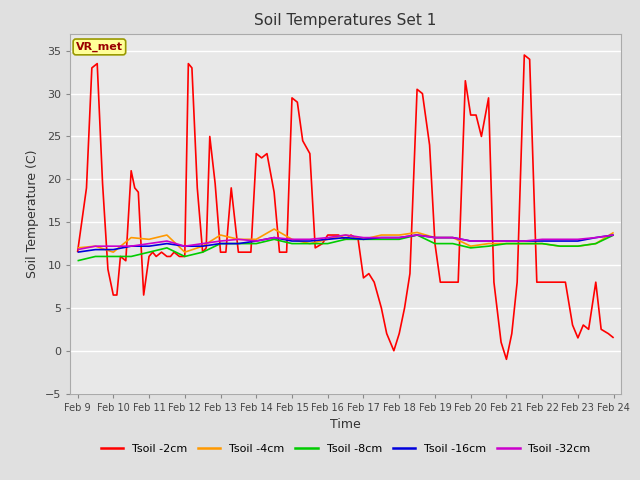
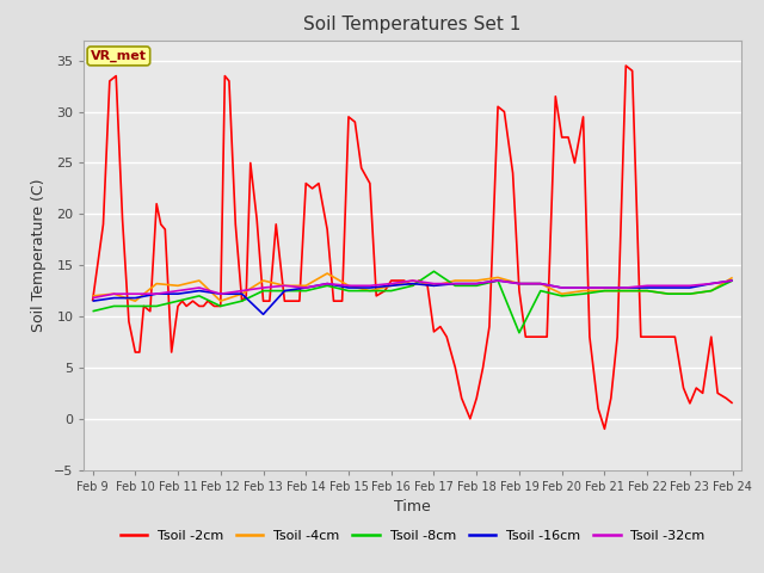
Tsoil -16cm/Feb 13: 12.5 -> 10.2
Tsoil -8cm/Feb 17: 13.0 -> 14.4
Tsoil -8cm/Feb 19: 12.5 -> 8.4
